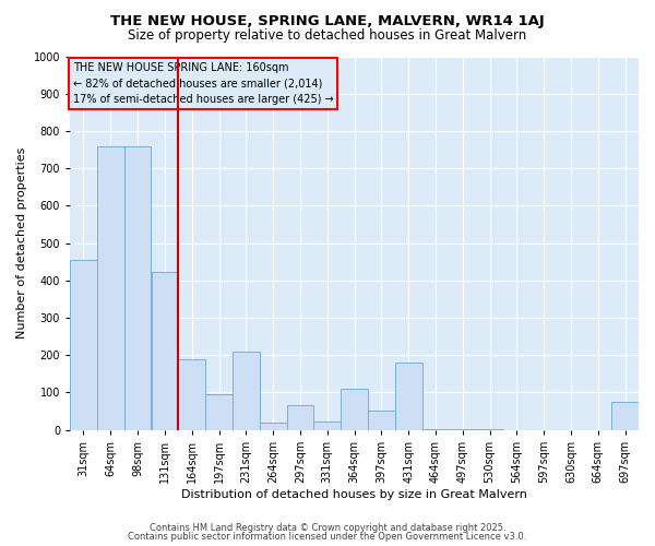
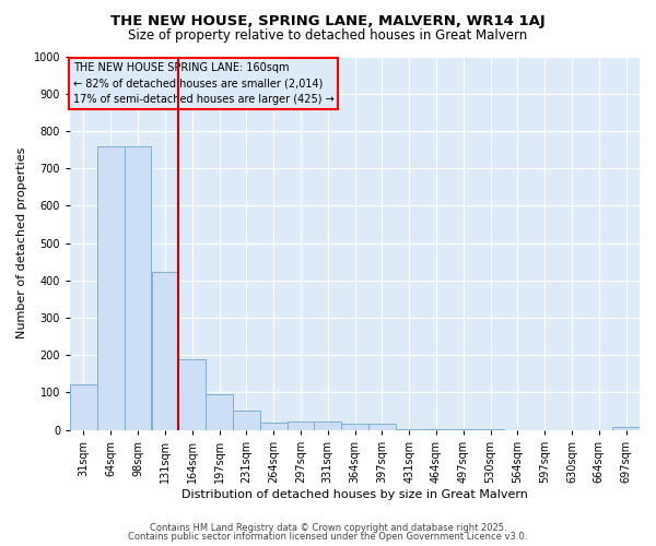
31sqm: 455 -> 120
231sqm: 210 -> 50
297sqm: 65 -> 22
364sqm: 110 -> 15
397sqm: 50 -> 15
431sqm: 180 -> 3
697sqm: 75 -> 8
